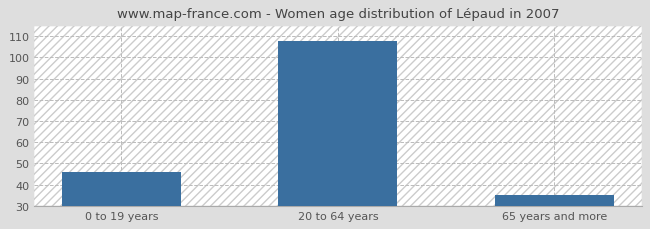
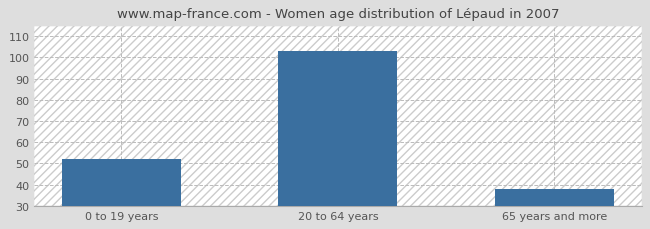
0 to 19 years: 46 -> 52
20 to 64 years: 108 -> 103
65 years and more: 35 -> 38
